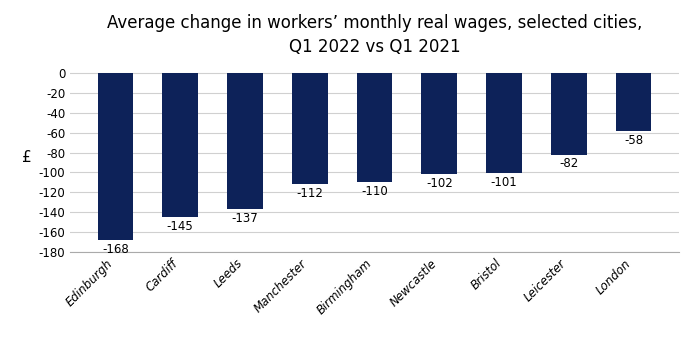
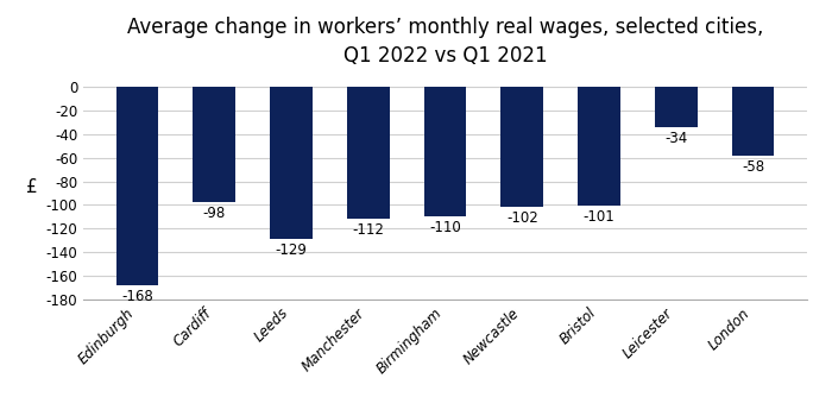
Cardiff: -145 -> -98
Leeds: -137 -> -129
Leicester: -82 -> -34
